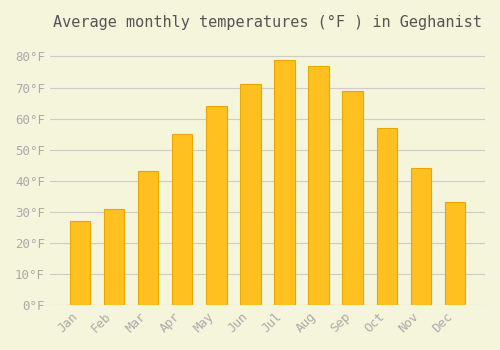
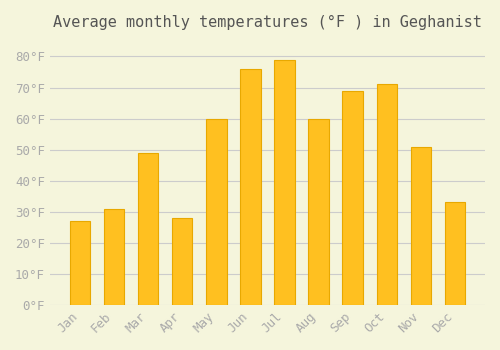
Mar: 43°F -> 49°F
Apr: 55°F -> 28°F
May: 64°F -> 60°F
Jun: 71°F -> 76°F
Aug: 77°F -> 60°F
Oct: 57°F -> 71°F
Nov: 44°F -> 51°F
